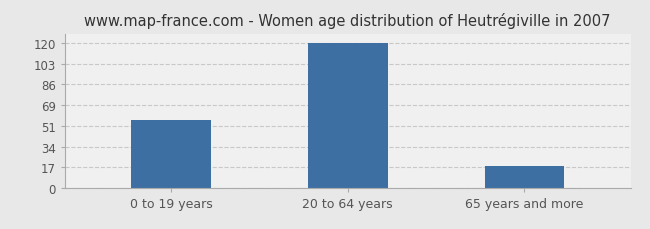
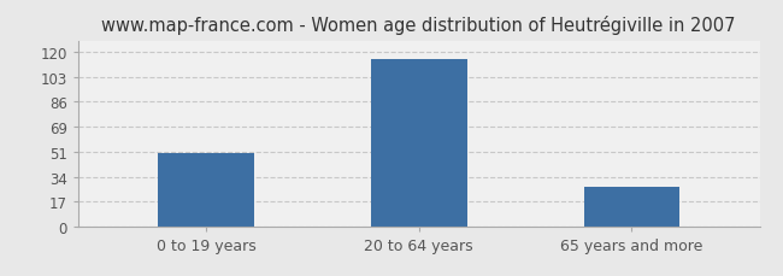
0 to 19 years: 56 -> 50
20 to 64 years: 120 -> 115
65 years and more: 18 -> 27
